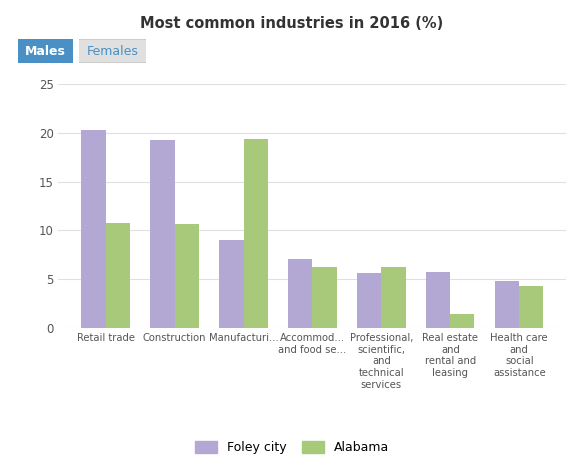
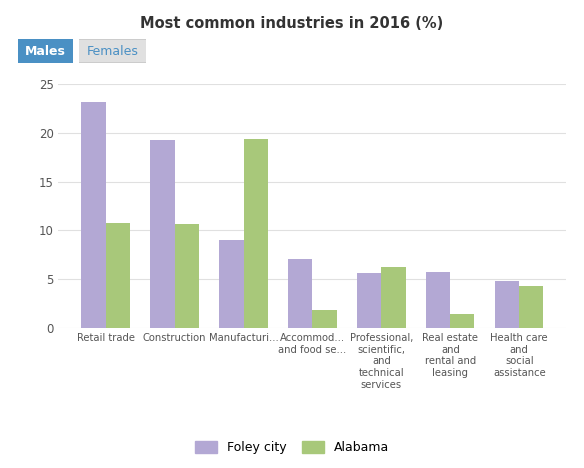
Foley city/Retail trade: 20.3 -> 23.2
Alabama/Accommod... and food se...: 6.2 -> 1.8
